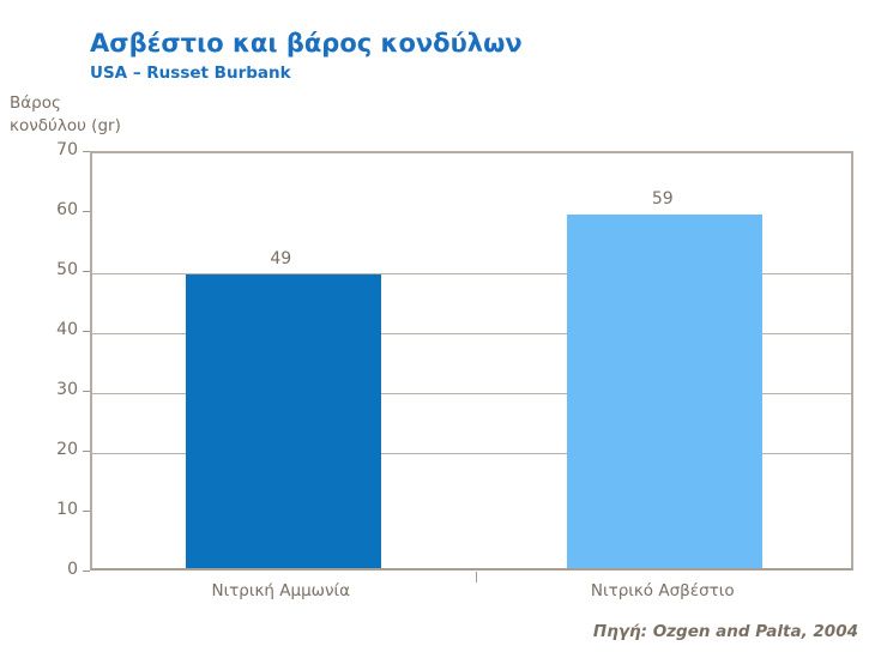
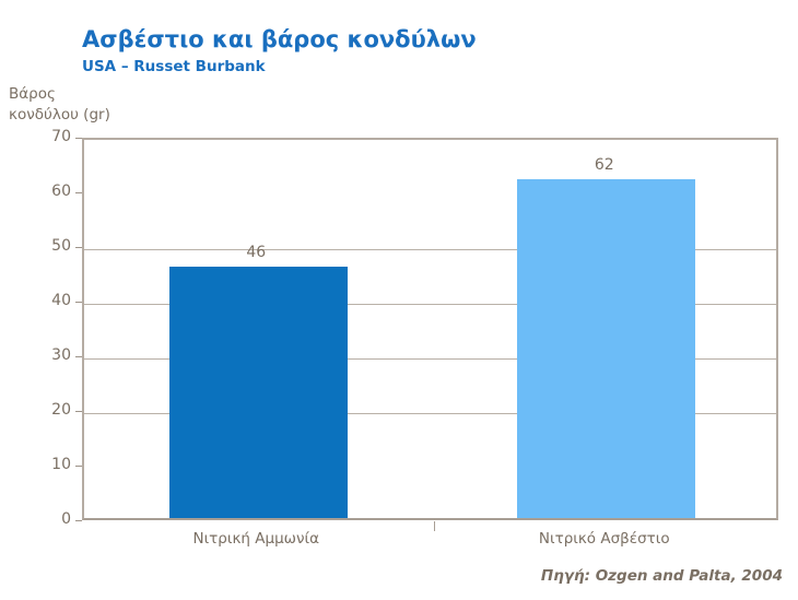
Νιτρική Αμμωνία: 49 -> 46
Νιτρικό Ασβέστιο: 59 -> 62
